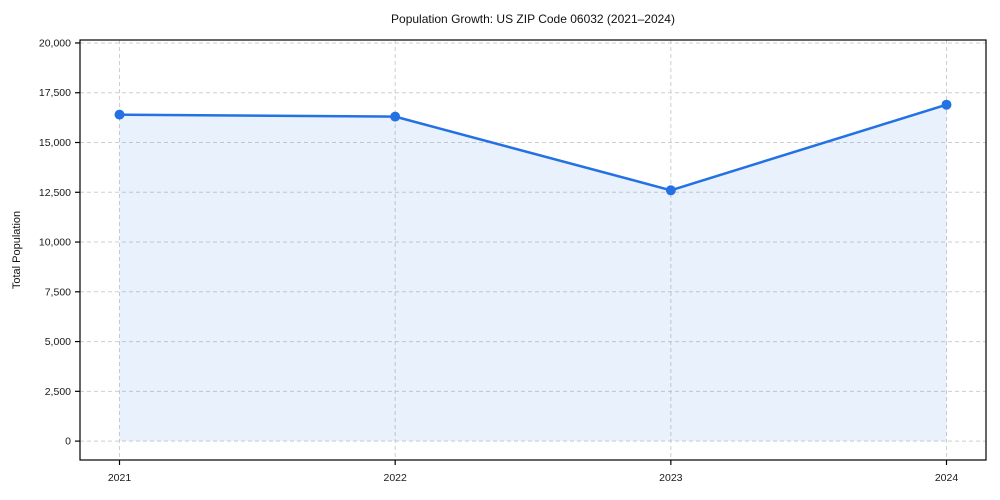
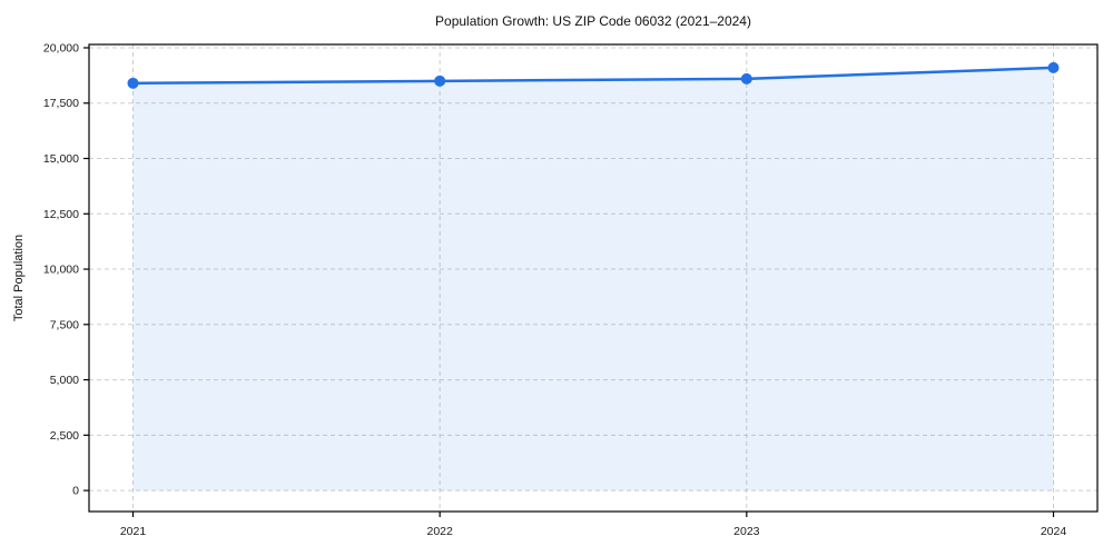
2021: 16400 -> 18400
2022: 16300 -> 18500
2023: 12600 -> 18600
2024: 16900 -> 19100
